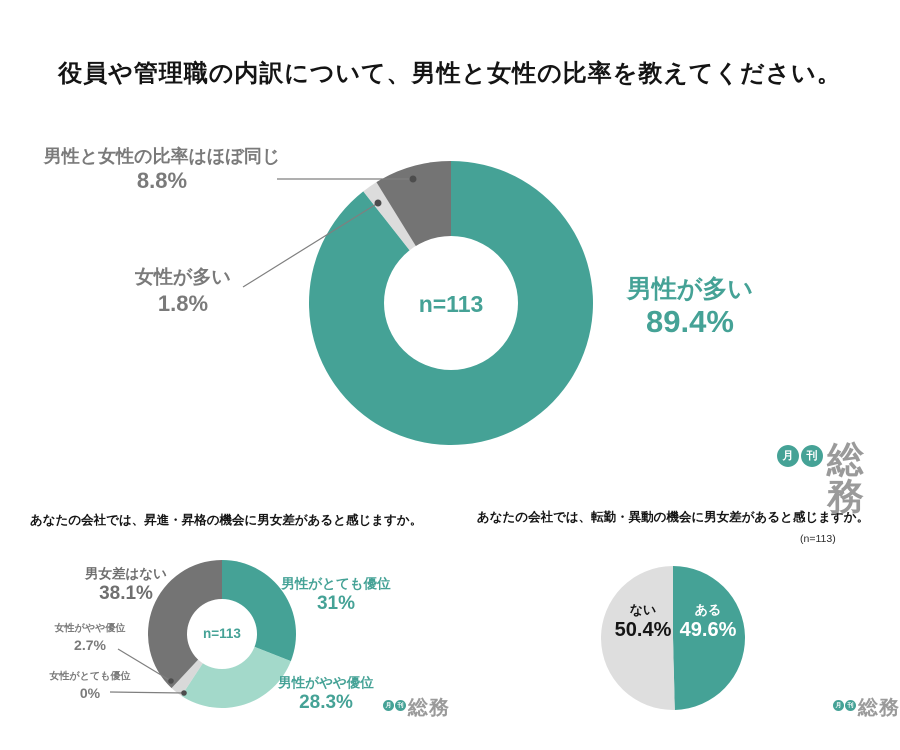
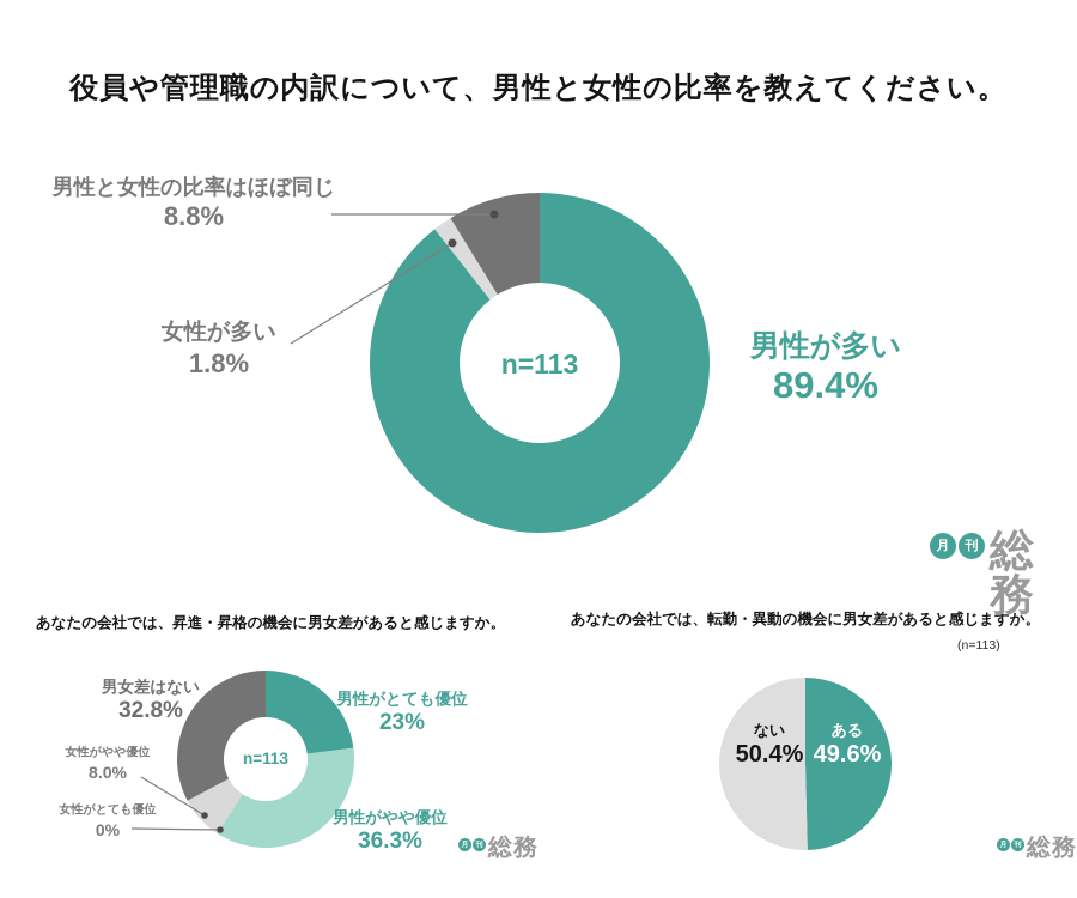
あなたの会社では、昇進・昇格の機会に男女差があると感じますか。/男性がとても優位: 31% -> 23%
あなたの会社では、昇進・昇格の機会に男女差があると感じますか。/男性がやや優位: 28.3% -> 36.3%
あなたの会社では、昇進・昇格の機会に男女差があると感じますか。/女性がやや優位: 2.7% -> 8.0%
あなたの会社では、昇進・昇格の機会に男女差があると感じますか。/男女差はない: 38.1% -> 32.8%
